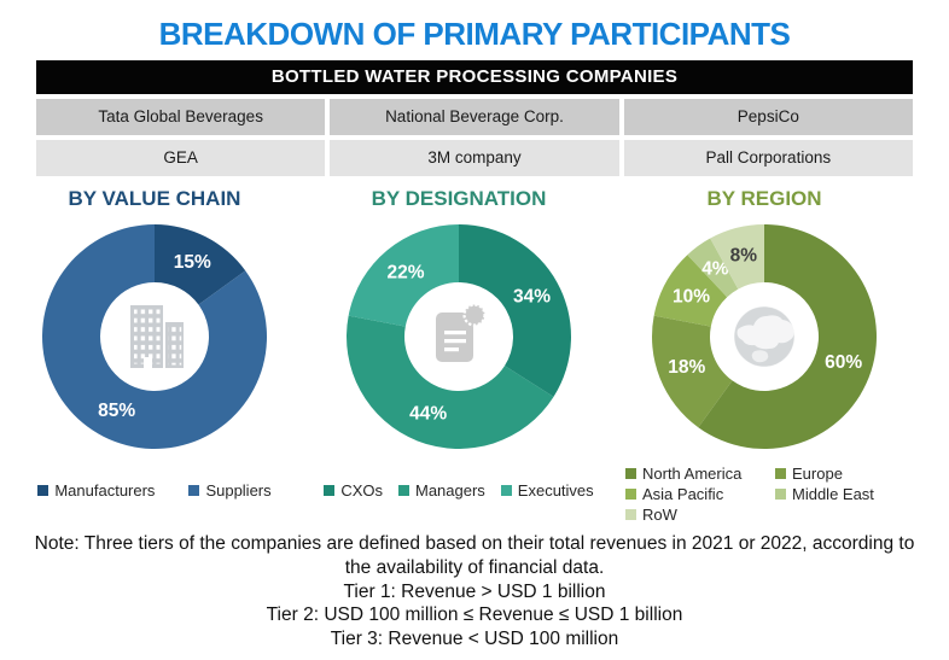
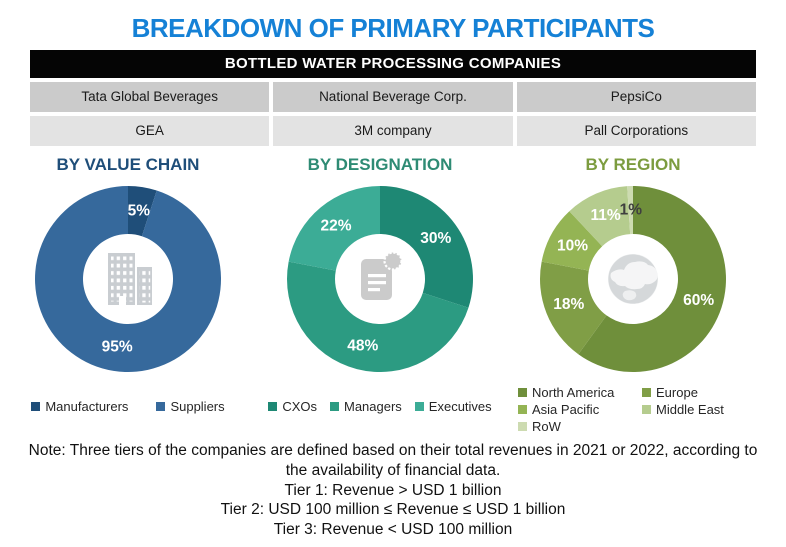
BY VALUE CHAIN/Manufacturers: 15% -> 5%
BY VALUE CHAIN/Suppliers: 85% -> 95%
BY DESIGNATION/CXOs: 34% -> 30%
BY DESIGNATION/Managers: 44% -> 48%
BY REGION/Middle East: 4% -> 11%
BY REGION/RoW: 8% -> 1%
